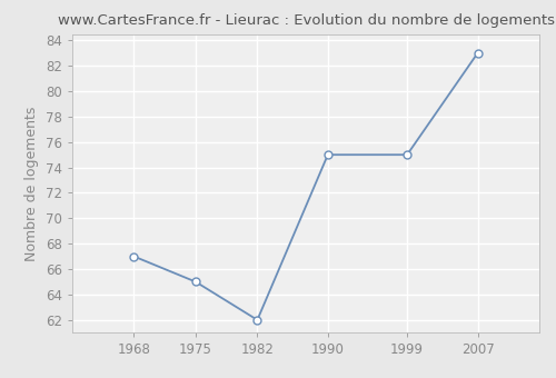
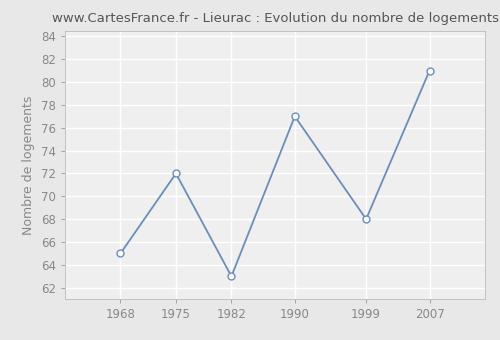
1968: 67 -> 65
1975: 65 -> 72
1982: 62 -> 63
1990: 75 -> 77
1999: 75 -> 68
2007: 83 -> 81
